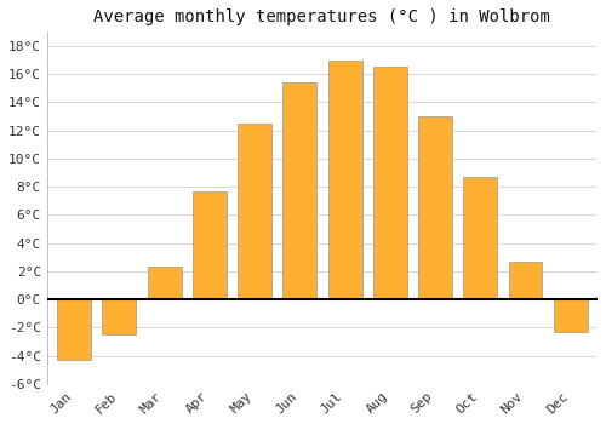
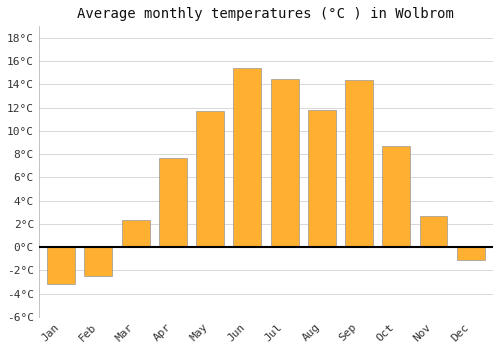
Jan: -4.3°C -> -3.2°C
May: 12.5°C -> 11.7°C
Jul: 17.0°C -> 14.5°C
Aug: 16.5°C -> 11.8°C
Sep: 13.0°C -> 14.4°C
Dec: -2.3°C -> -1.1°C
